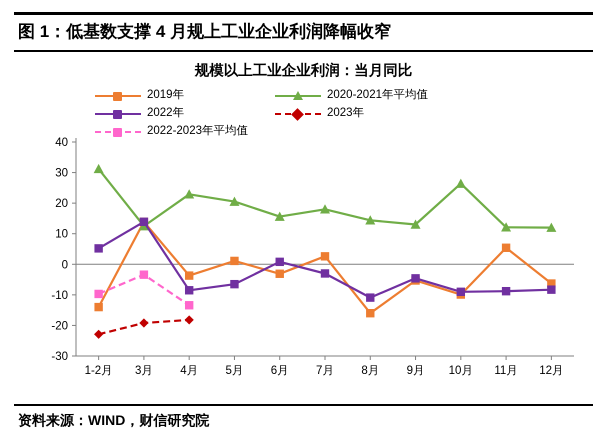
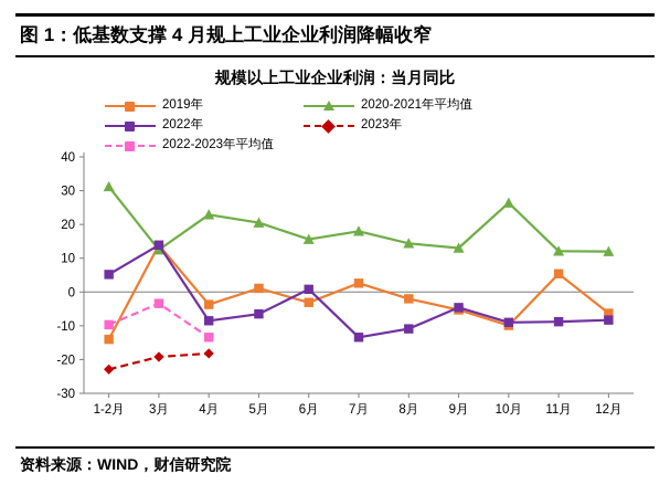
2022年/7月: -3 -> -13
2019年/8月: -16 -> -2
